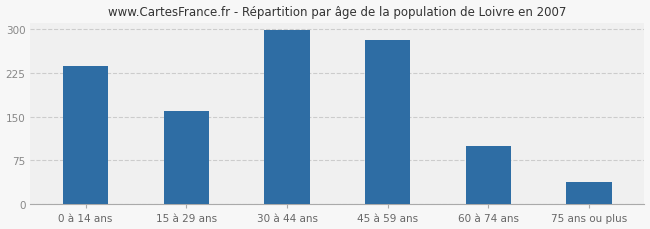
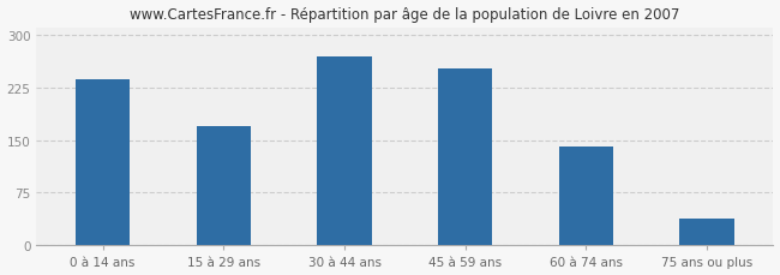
15 à 29 ans: 160 -> 170
30 à 44 ans: 298 -> 268
45 à 59 ans: 281 -> 252
60 à 74 ans: 100 -> 140
